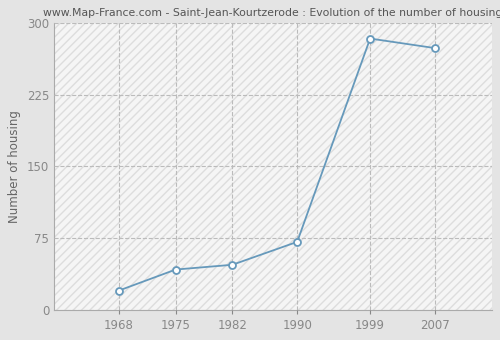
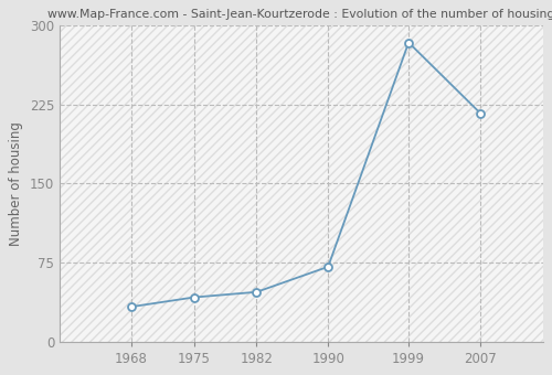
1968: 20 -> 33
2007: 274 -> 217
